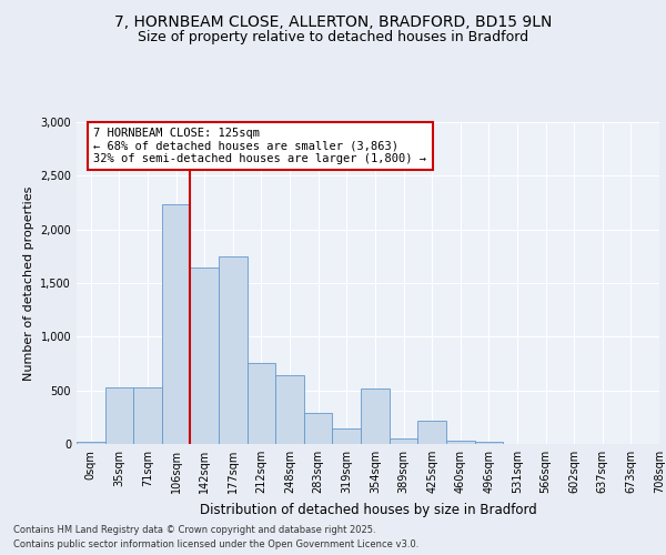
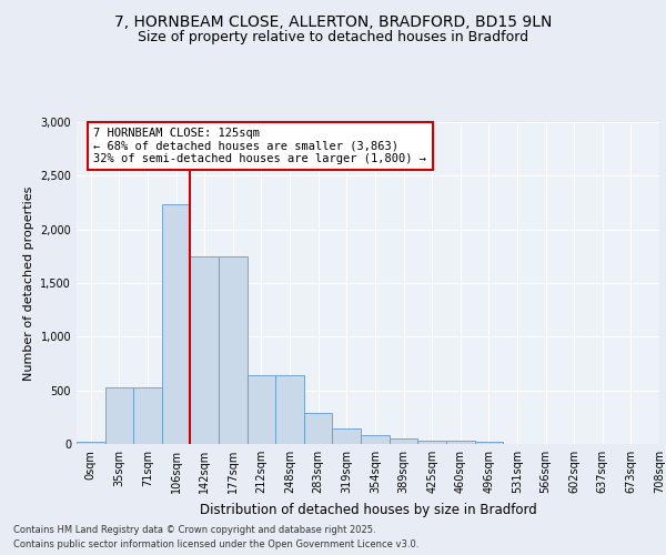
142sqm: 1,640 -> 1,750
212sqm: 760 -> 640
354sqm: 520 -> 80
425sqm: 220 -> 40
